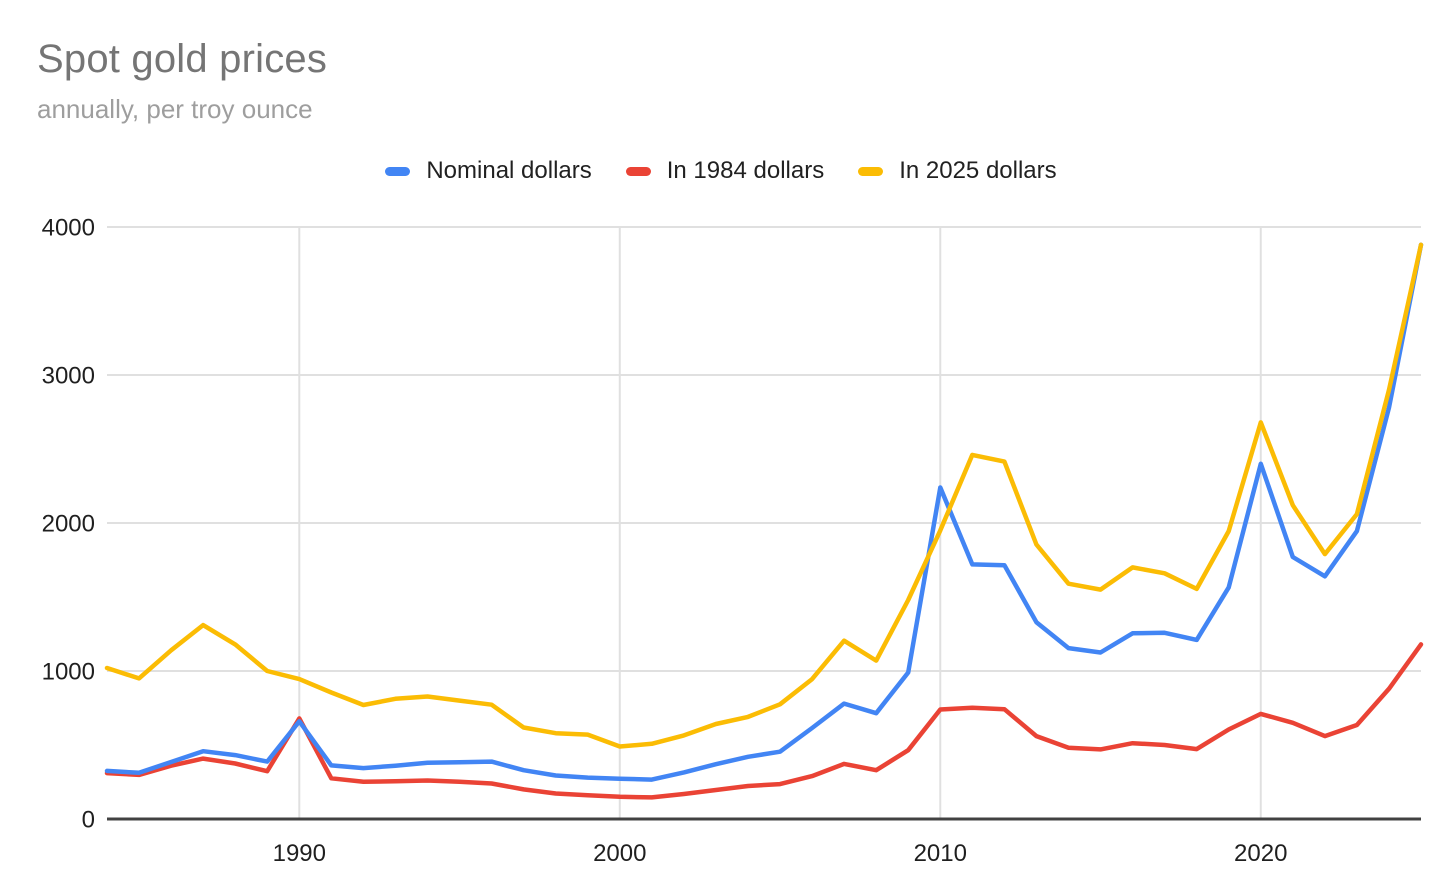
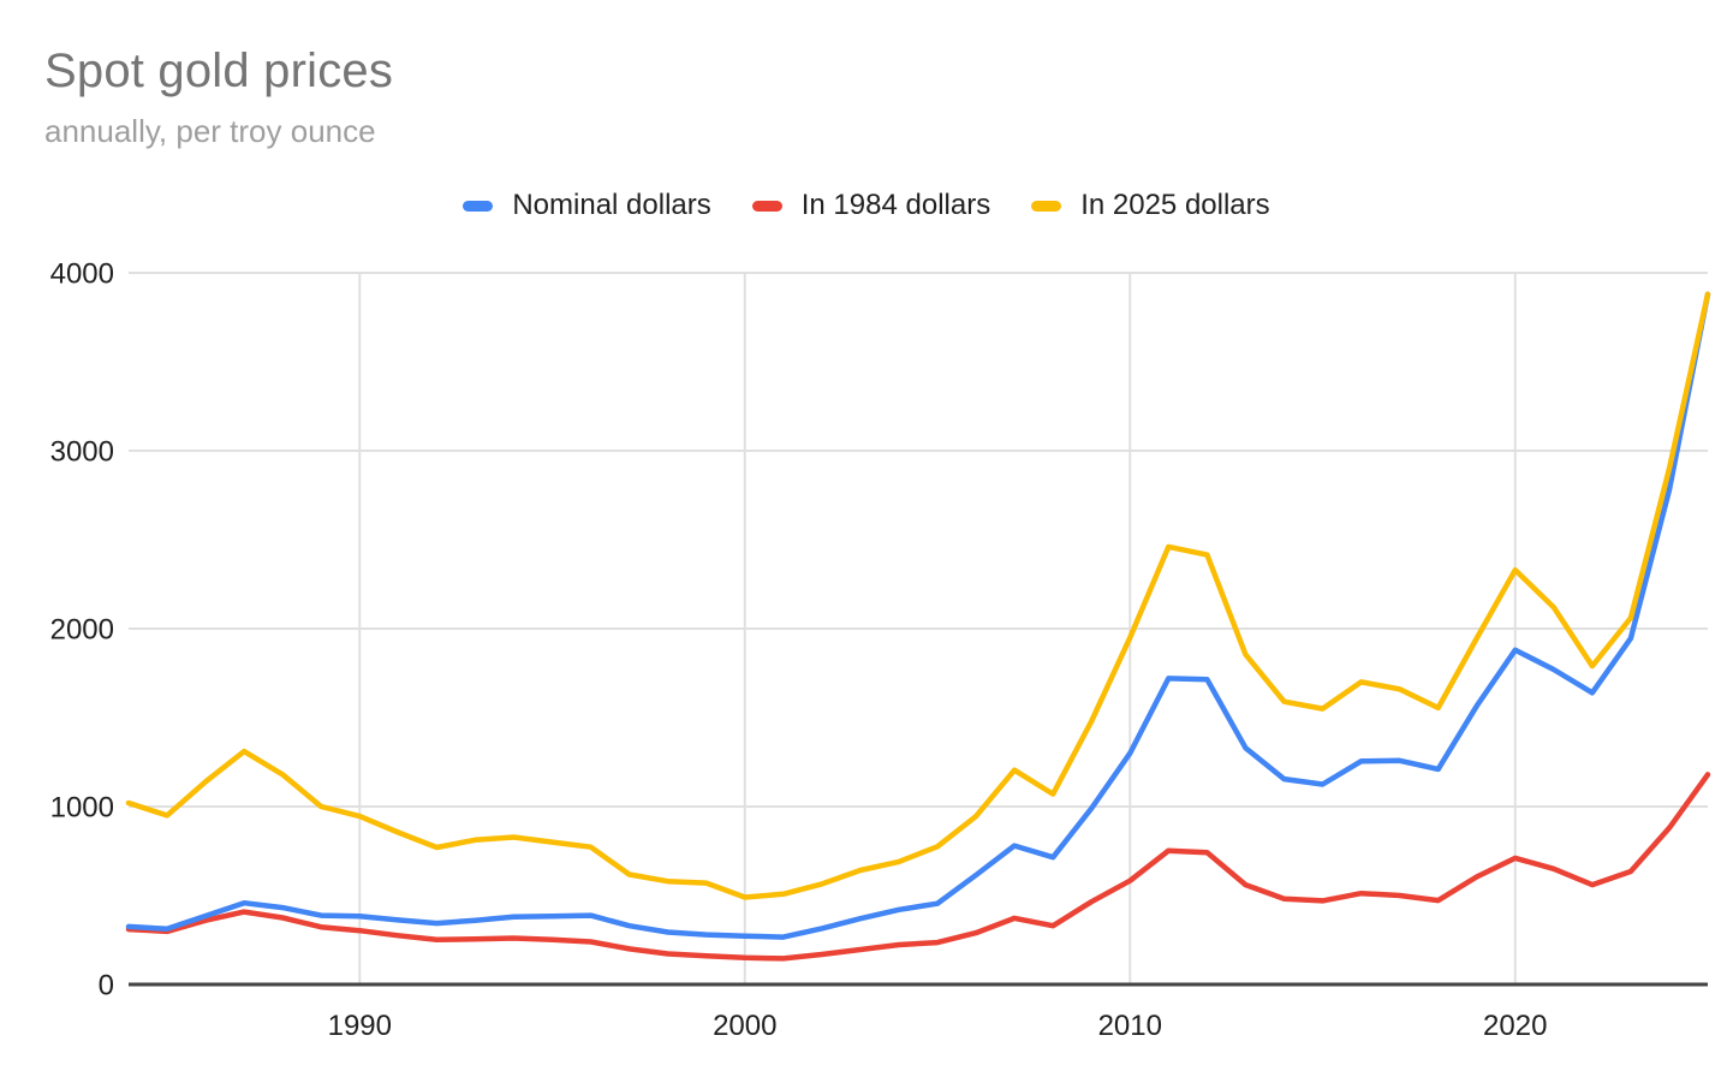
Nominal dollars/1990: 660 -> 380
In 1984 dollars/1990: 680 -> 300
Nominal dollars/2010: 2240 -> 1300
In 1984 dollars/2010: 740 -> 580
Nominal dollars/2020: 2400 -> 1880
In 2025 dollars/2020: 2680 -> 2330
